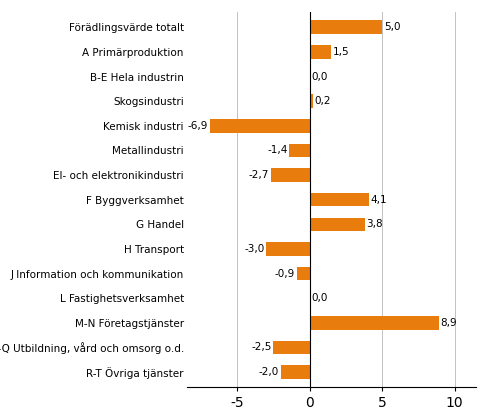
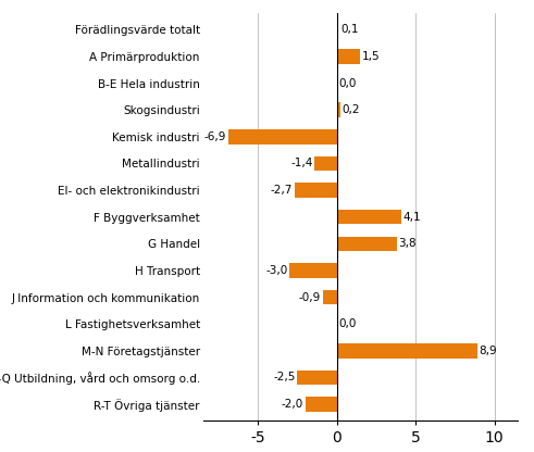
Förädlingsvärde totalt: 5,0 -> 0,1
